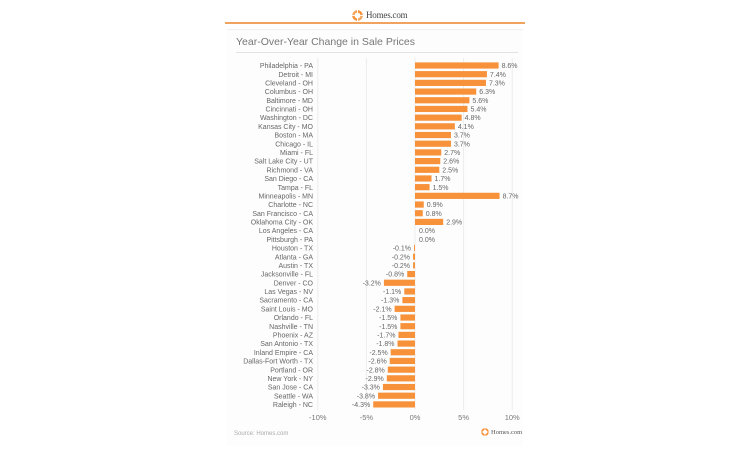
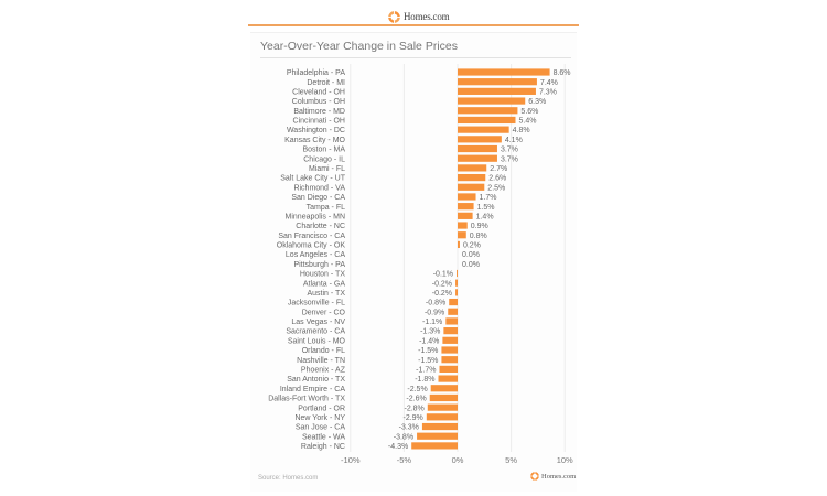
Minneapolis - MN: 8.7% -> 1.4%
Oklahoma City - OK: 2.9% -> 0.2%
Denver - CO: -3.2% -> -0.9%
Saint Louis - MO: -2.1% -> -1.4%
